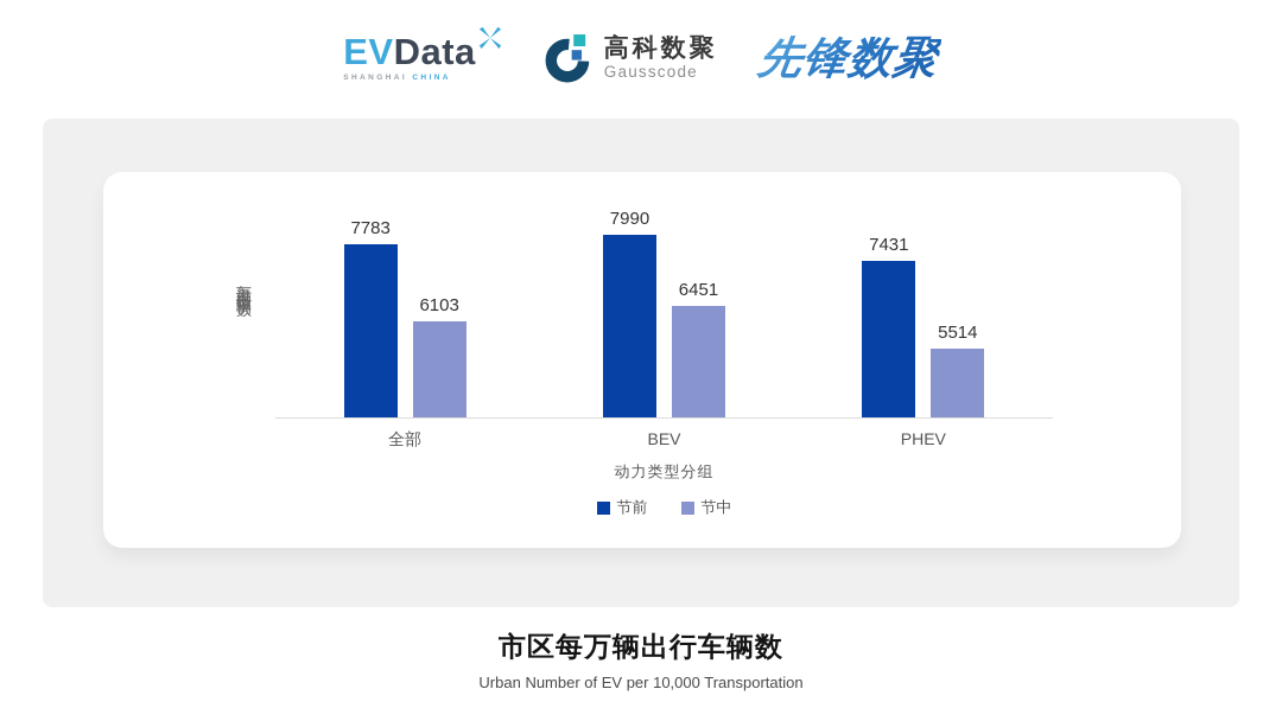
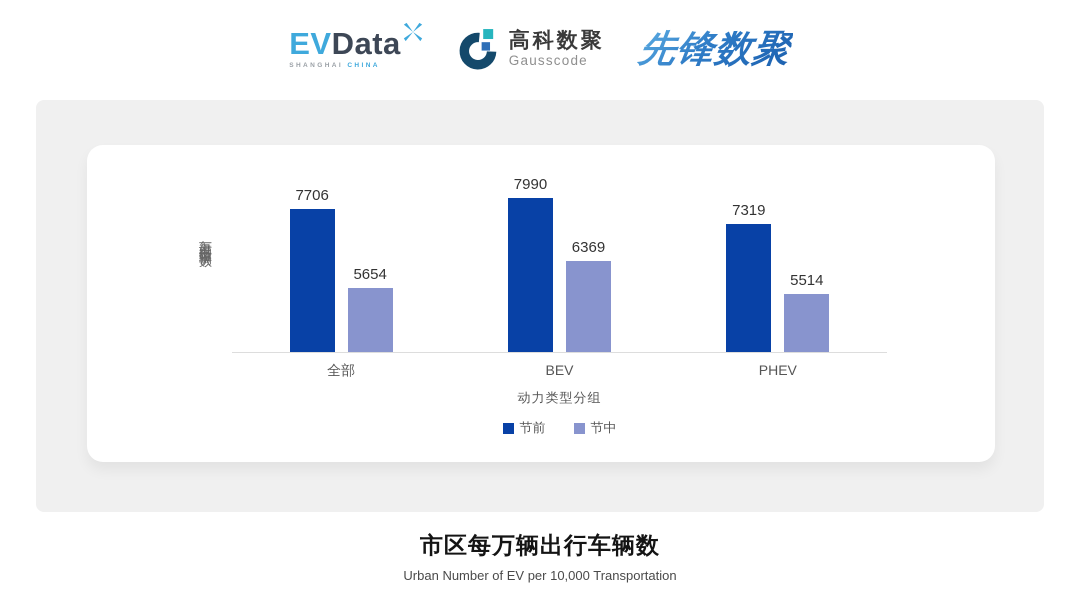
节前/全部: 7783 -> 7706
节中/全部: 6103 -> 5654
节中/BEV: 6451 -> 6369
节前/PHEV: 7431 -> 7319
